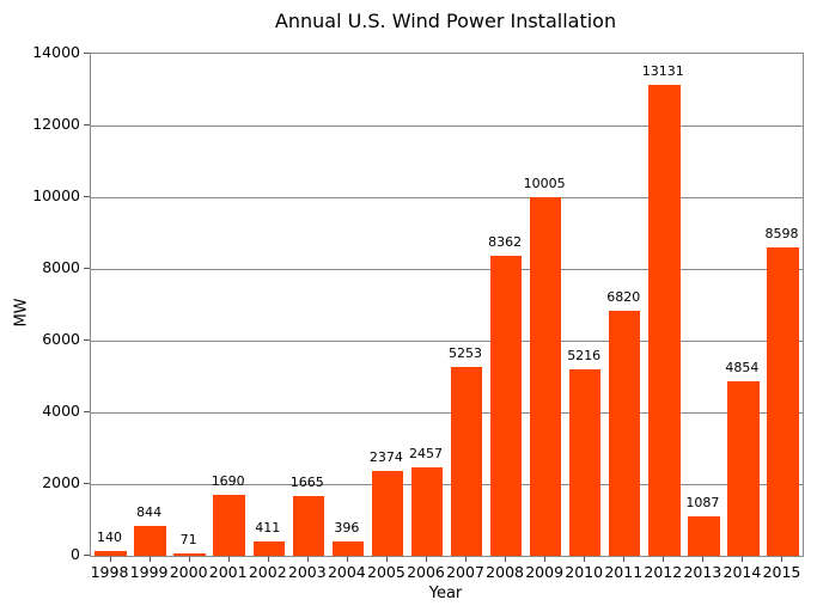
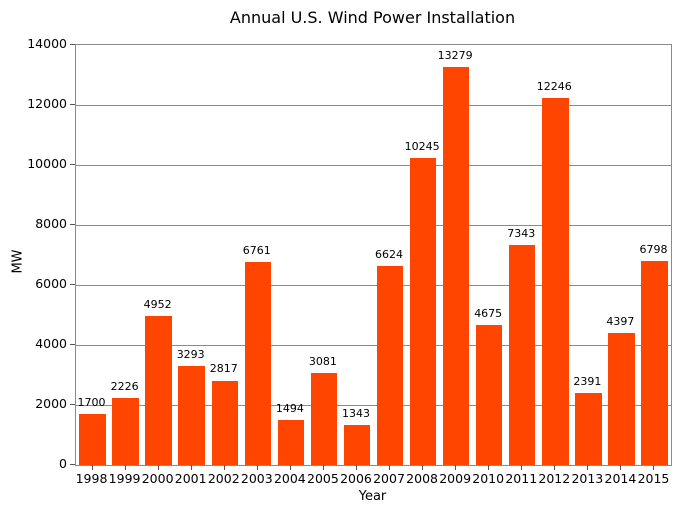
1998: 140 -> 1700
1999: 844 -> 2226
2000: 71 -> 4952
2001: 1690 -> 3293
2002: 411 -> 2817
2003: 1665 -> 6761
2004: 396 -> 1494
2005: 2374 -> 3081
2006: 2457 -> 1343
2007: 5253 -> 6624
2008: 8362 -> 10245
2009: 10005 -> 13279
2010: 5216 -> 4675
2011: 6820 -> 7343
2012: 13131 -> 12246
2013: 1087 -> 2391
2014: 4854 -> 4397
2015: 8598 -> 6798
